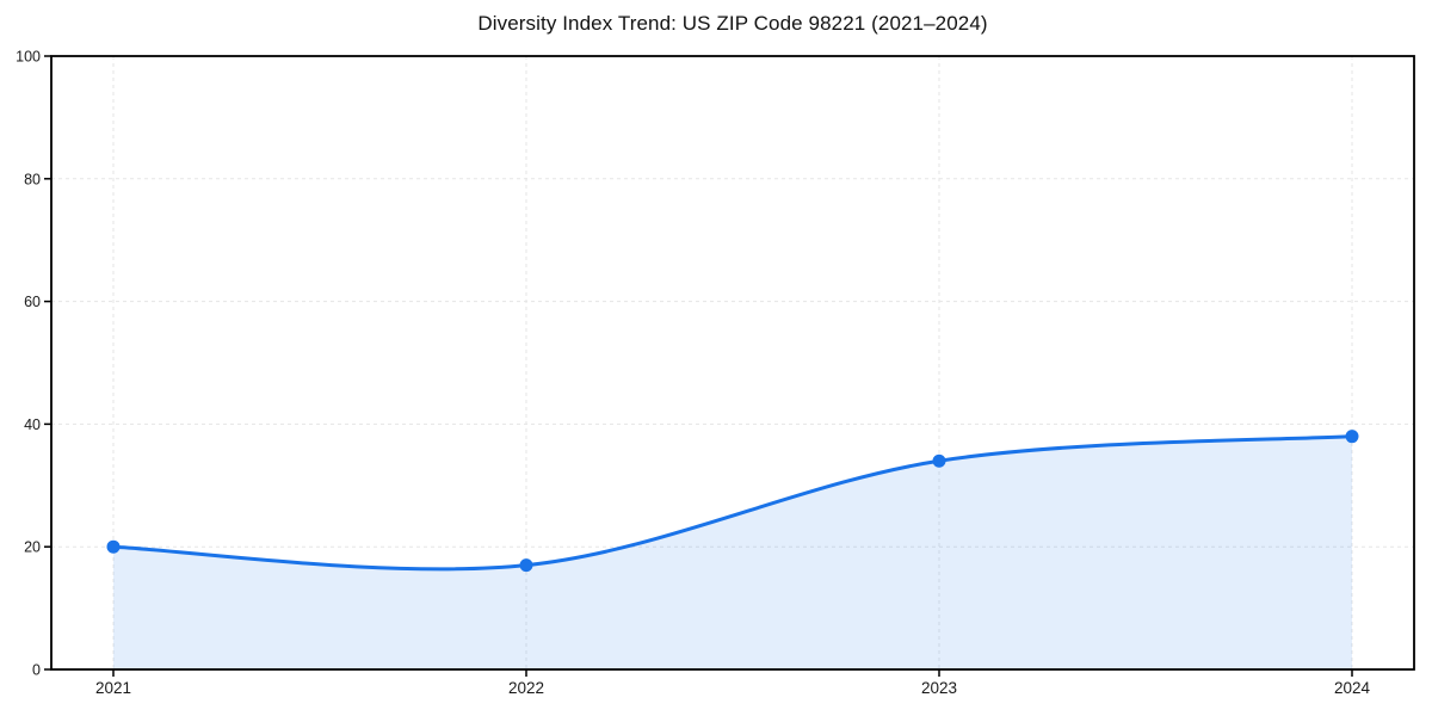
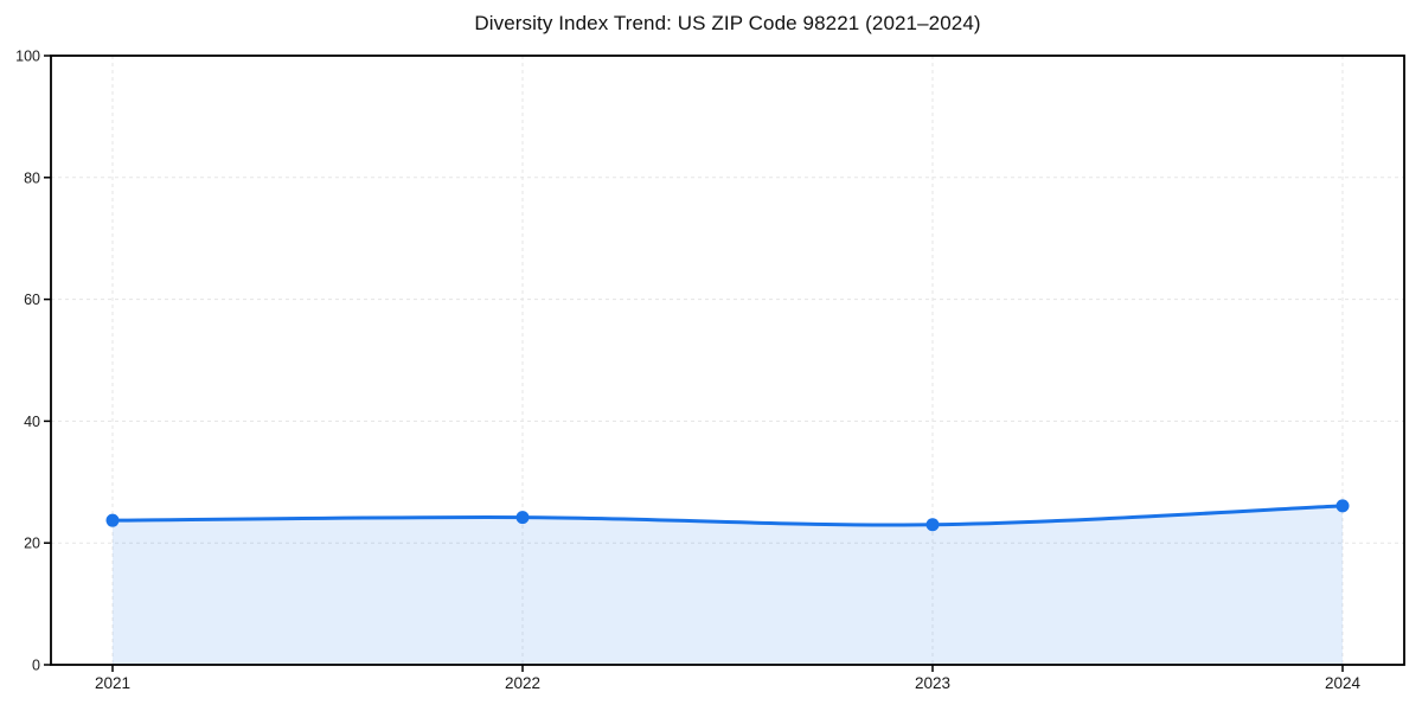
2021: 20 -> 24
2022: 17 -> 24
2023: 34 -> 23
2024: 38 -> 26
